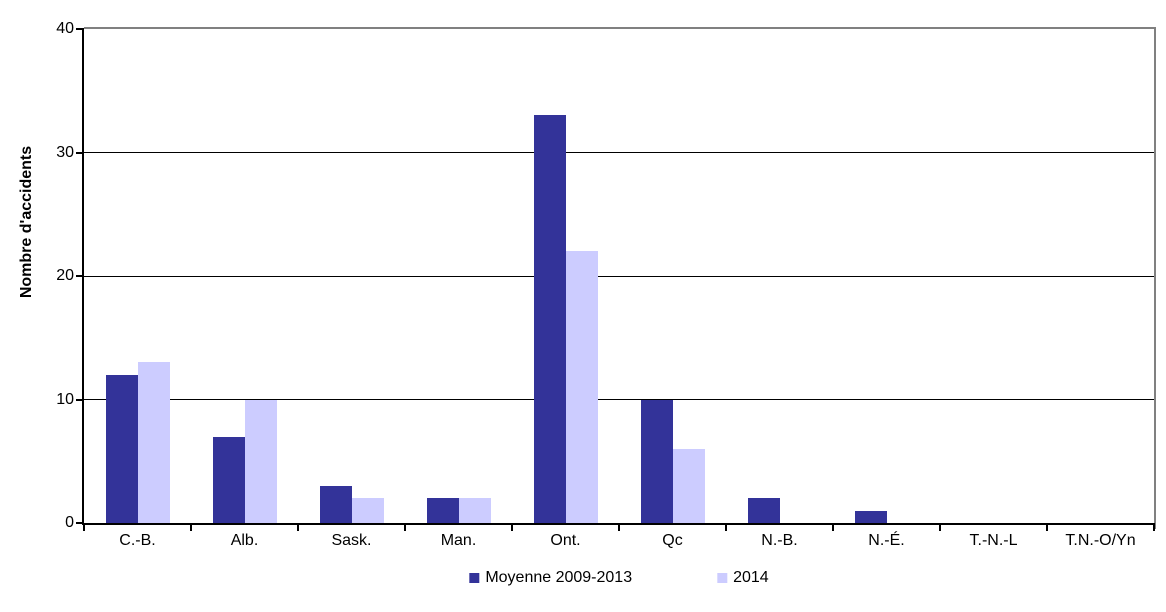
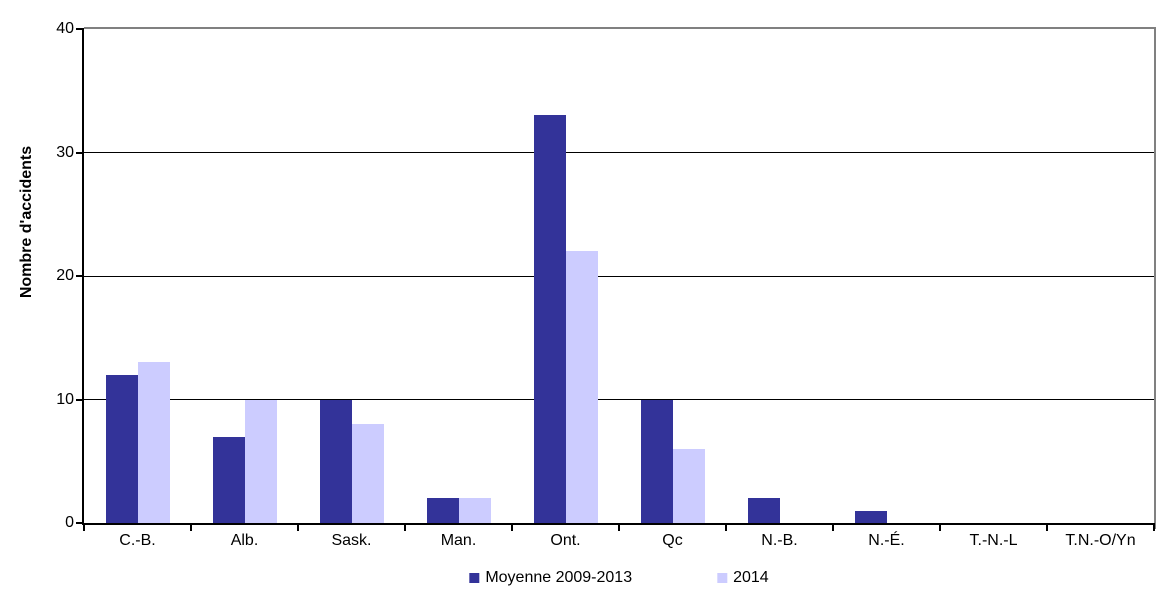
Moyenne 2009-2013/Sask.: 3 -> 10
2014/Sask.: 2 -> 8
